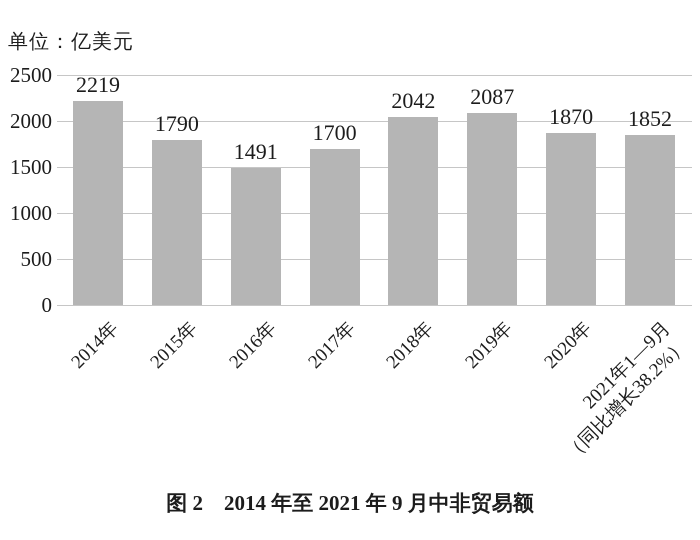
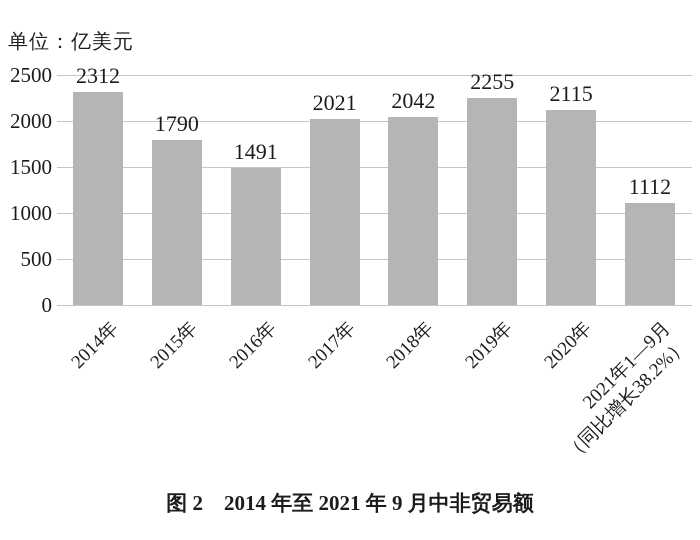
2014年: 2219 -> 2312
2017年: 1700 -> 2021
2019年: 2087 -> 2255
2020年: 1870 -> 2115
2021年1—9月 （同比增长38.2%）: 1852 -> 1112
